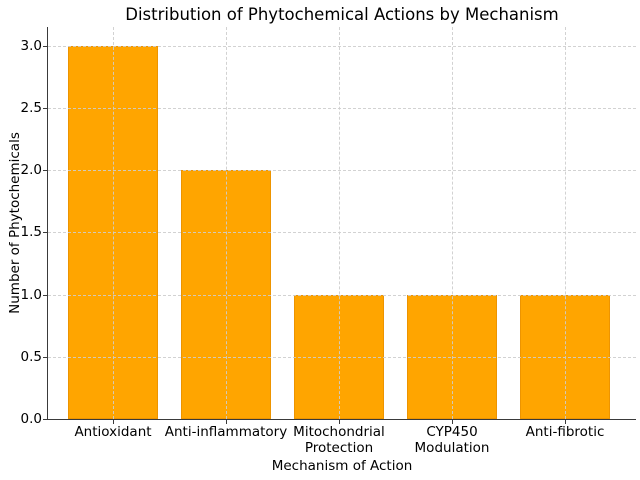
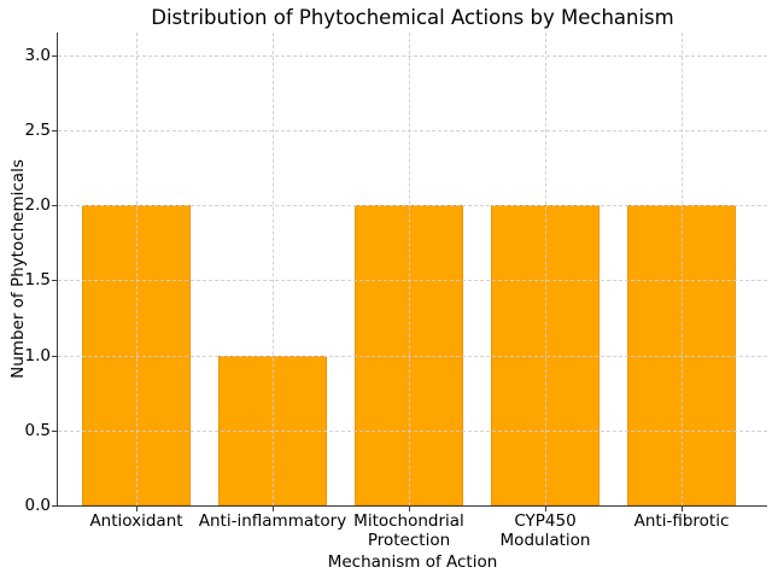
Antioxidant: 3 -> 2
Anti-inflammatory: 2 -> 1
Mitochondrial Protection: 1 -> 2
CYP450 Modulation: 1 -> 2
Anti-fibrotic: 1 -> 2
